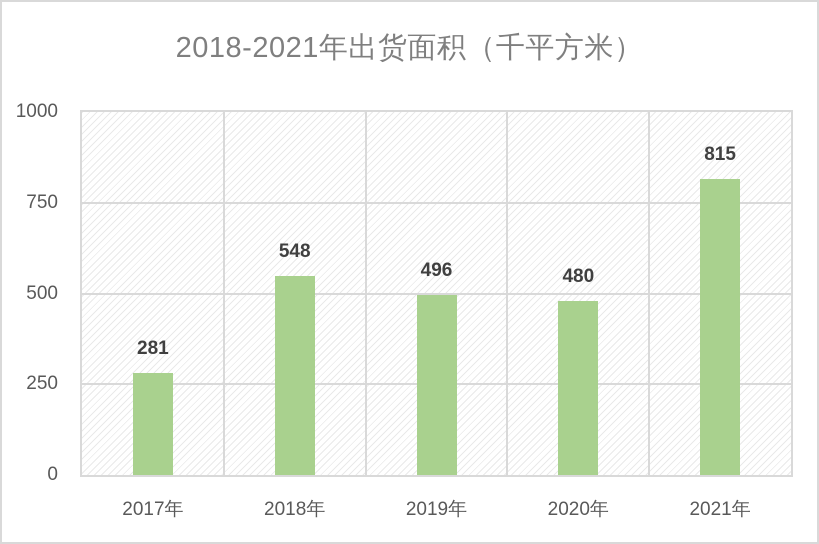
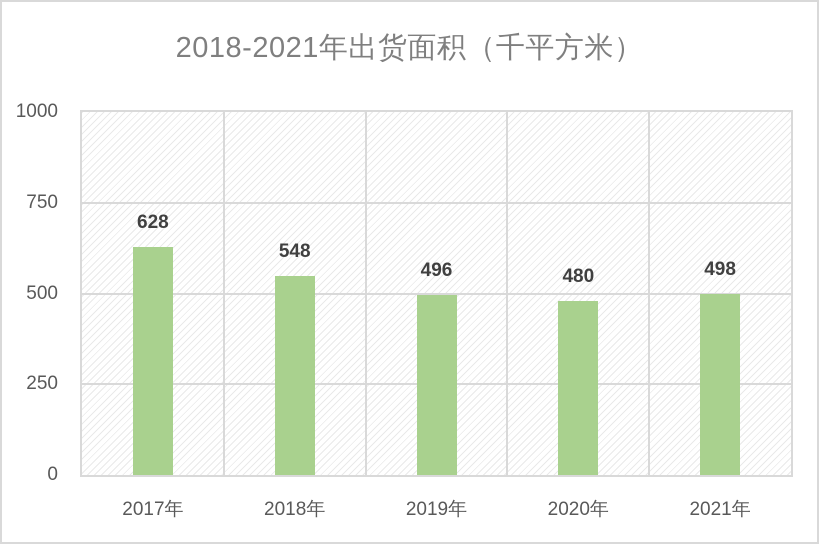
2017年: 281 -> 628
2021年: 815 -> 498
